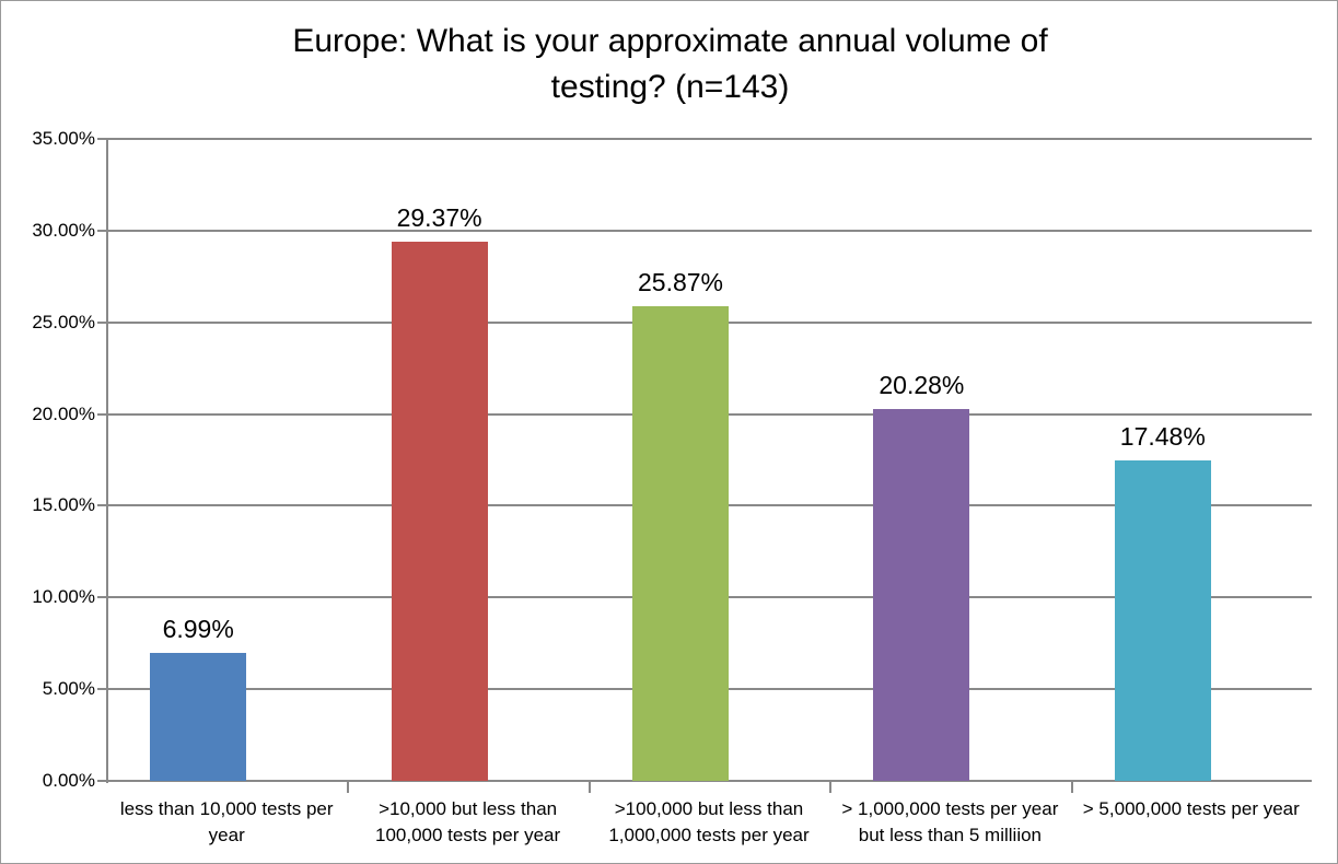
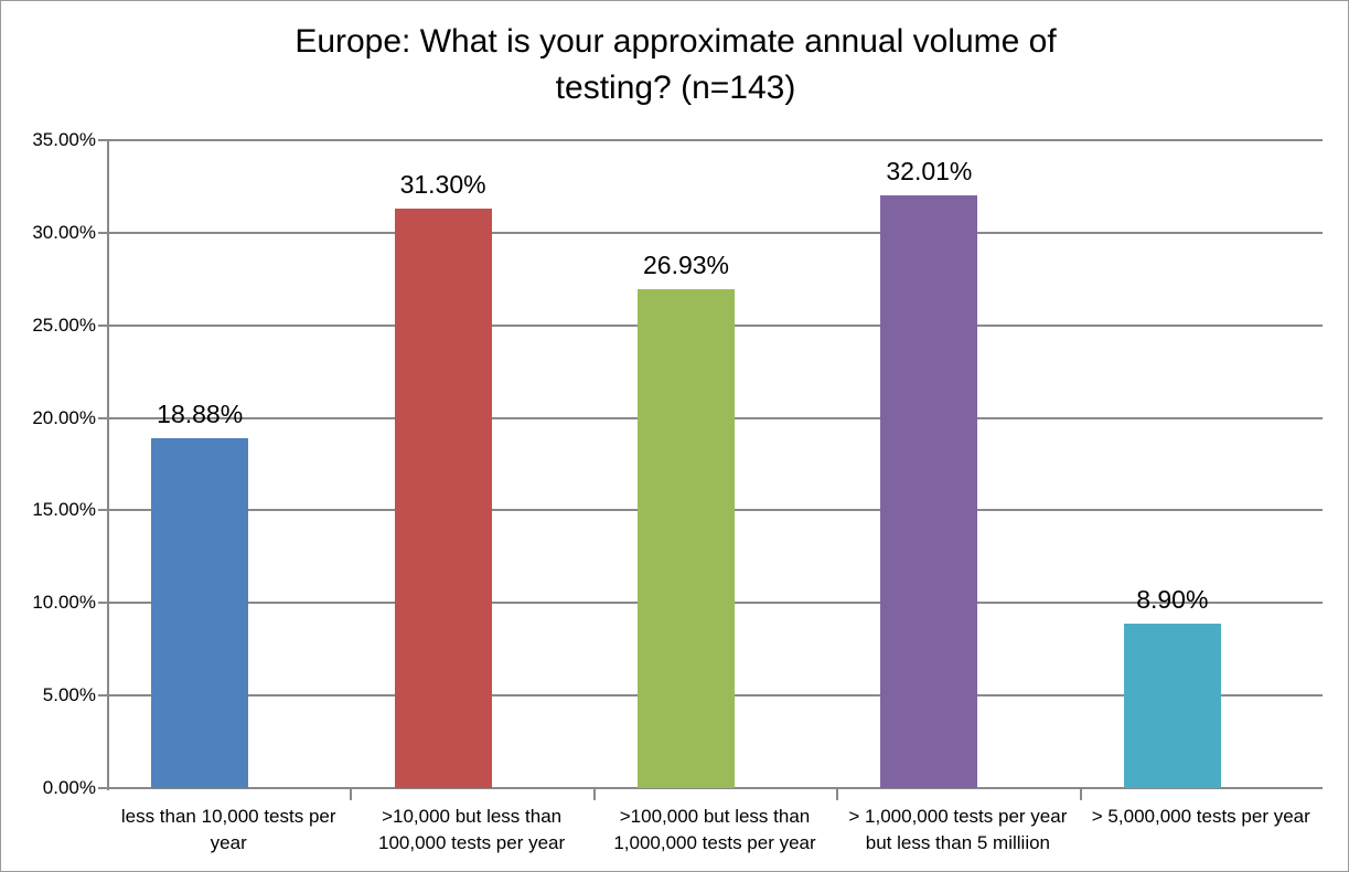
less than 10,000 tests per year: 6.99% -> 18.88%
>10,000 but less than 100,000 tests per year: 29.37% -> 31.30%
>100,000 but less than 1,000,000 tests per year: 25.87% -> 26.93%
> 1,000,000 tests per year but less than 5 milliion: 20.28% -> 32.01%
> 5,000,000 tests per year: 17.48% -> 8.90%
